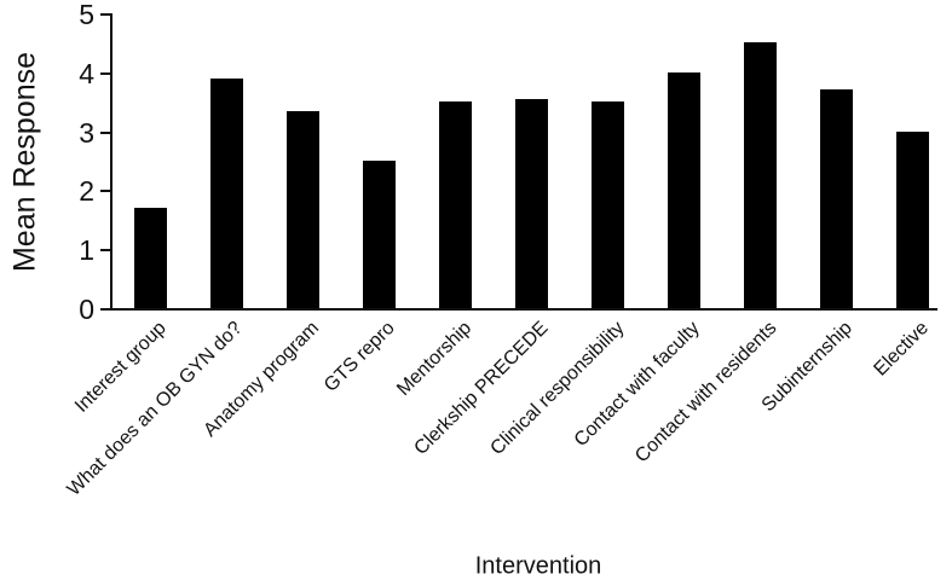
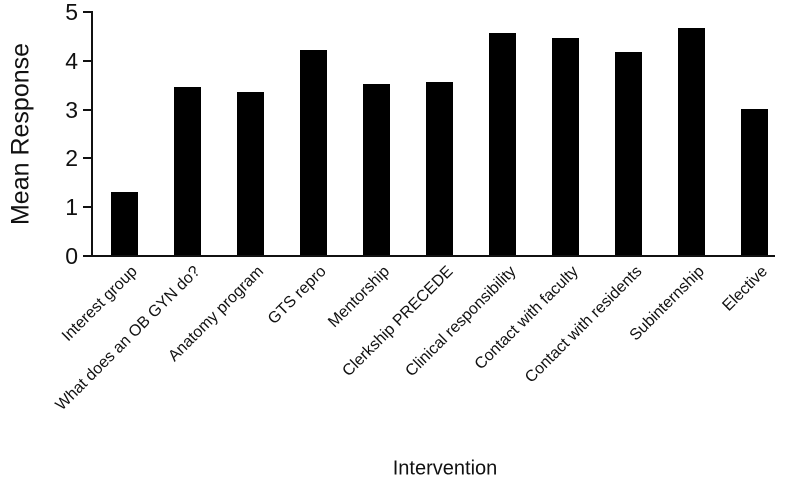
Interest group: 1.7 -> 1.3
What does an OB GYN do?: 3.9 -> 3.5
GTS repro: 2.5 -> 4.2
Clinical responsibility: 3.5 -> 4.5
Contact with faculty: 4.0 -> 4.5
Contact with residents: 4.5 -> 4.2
Subinternship: 3.7 -> 4.7
